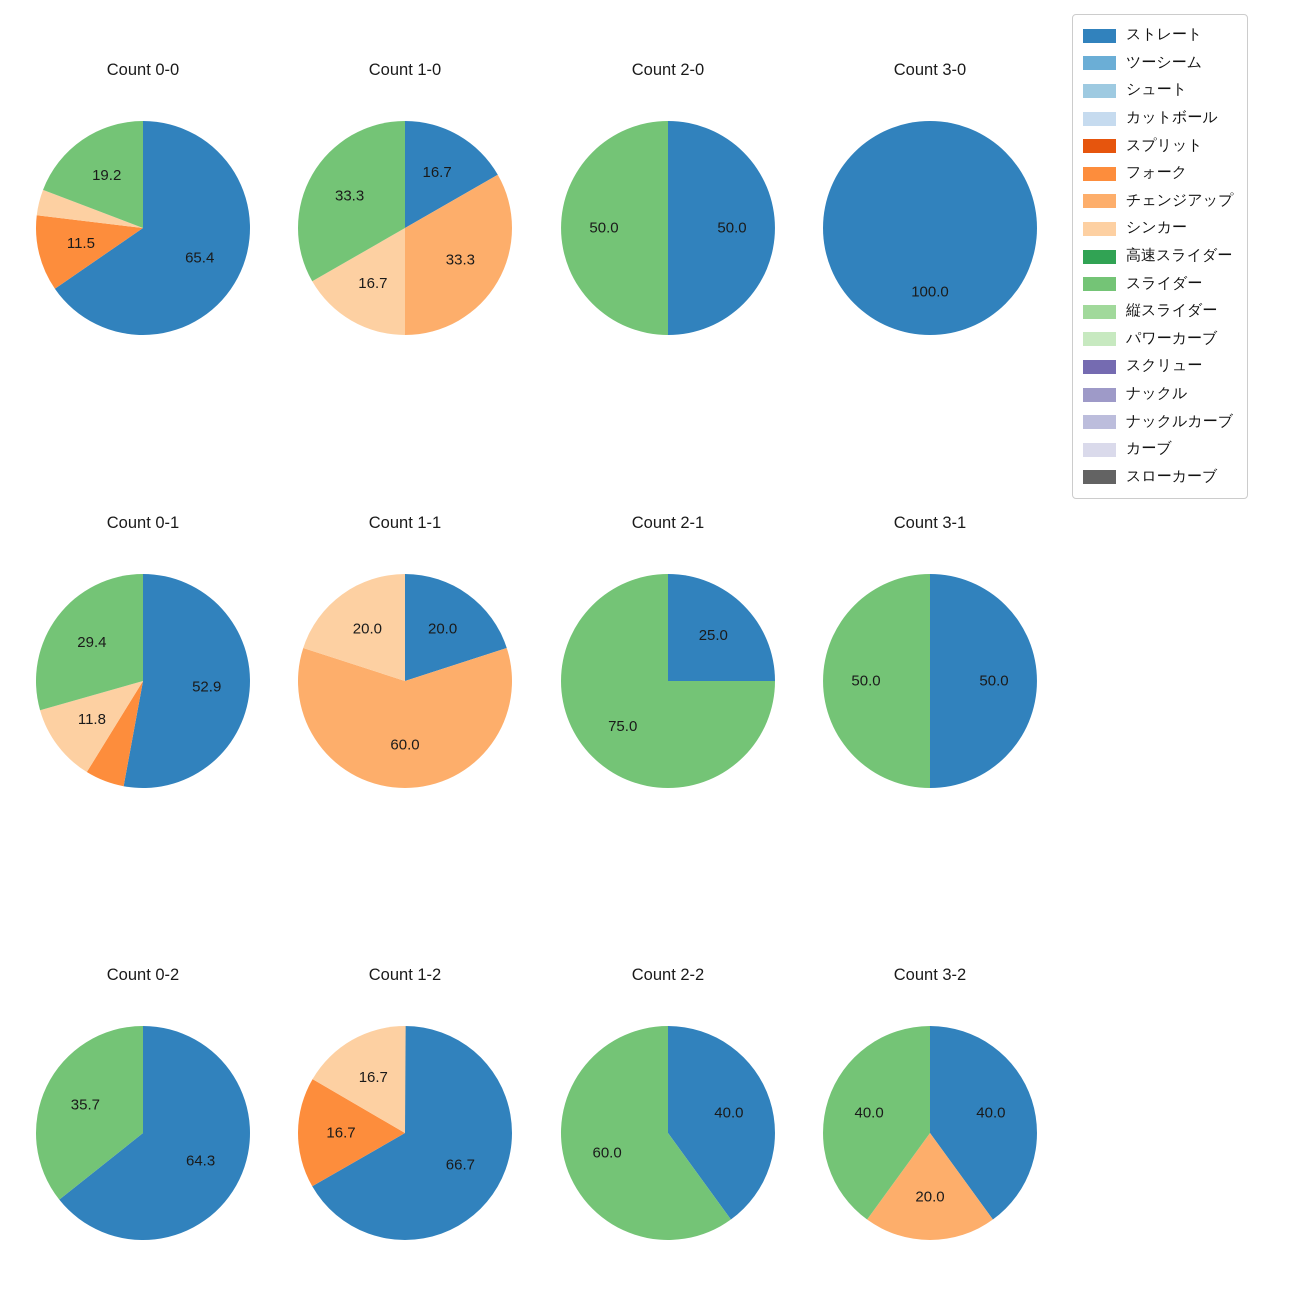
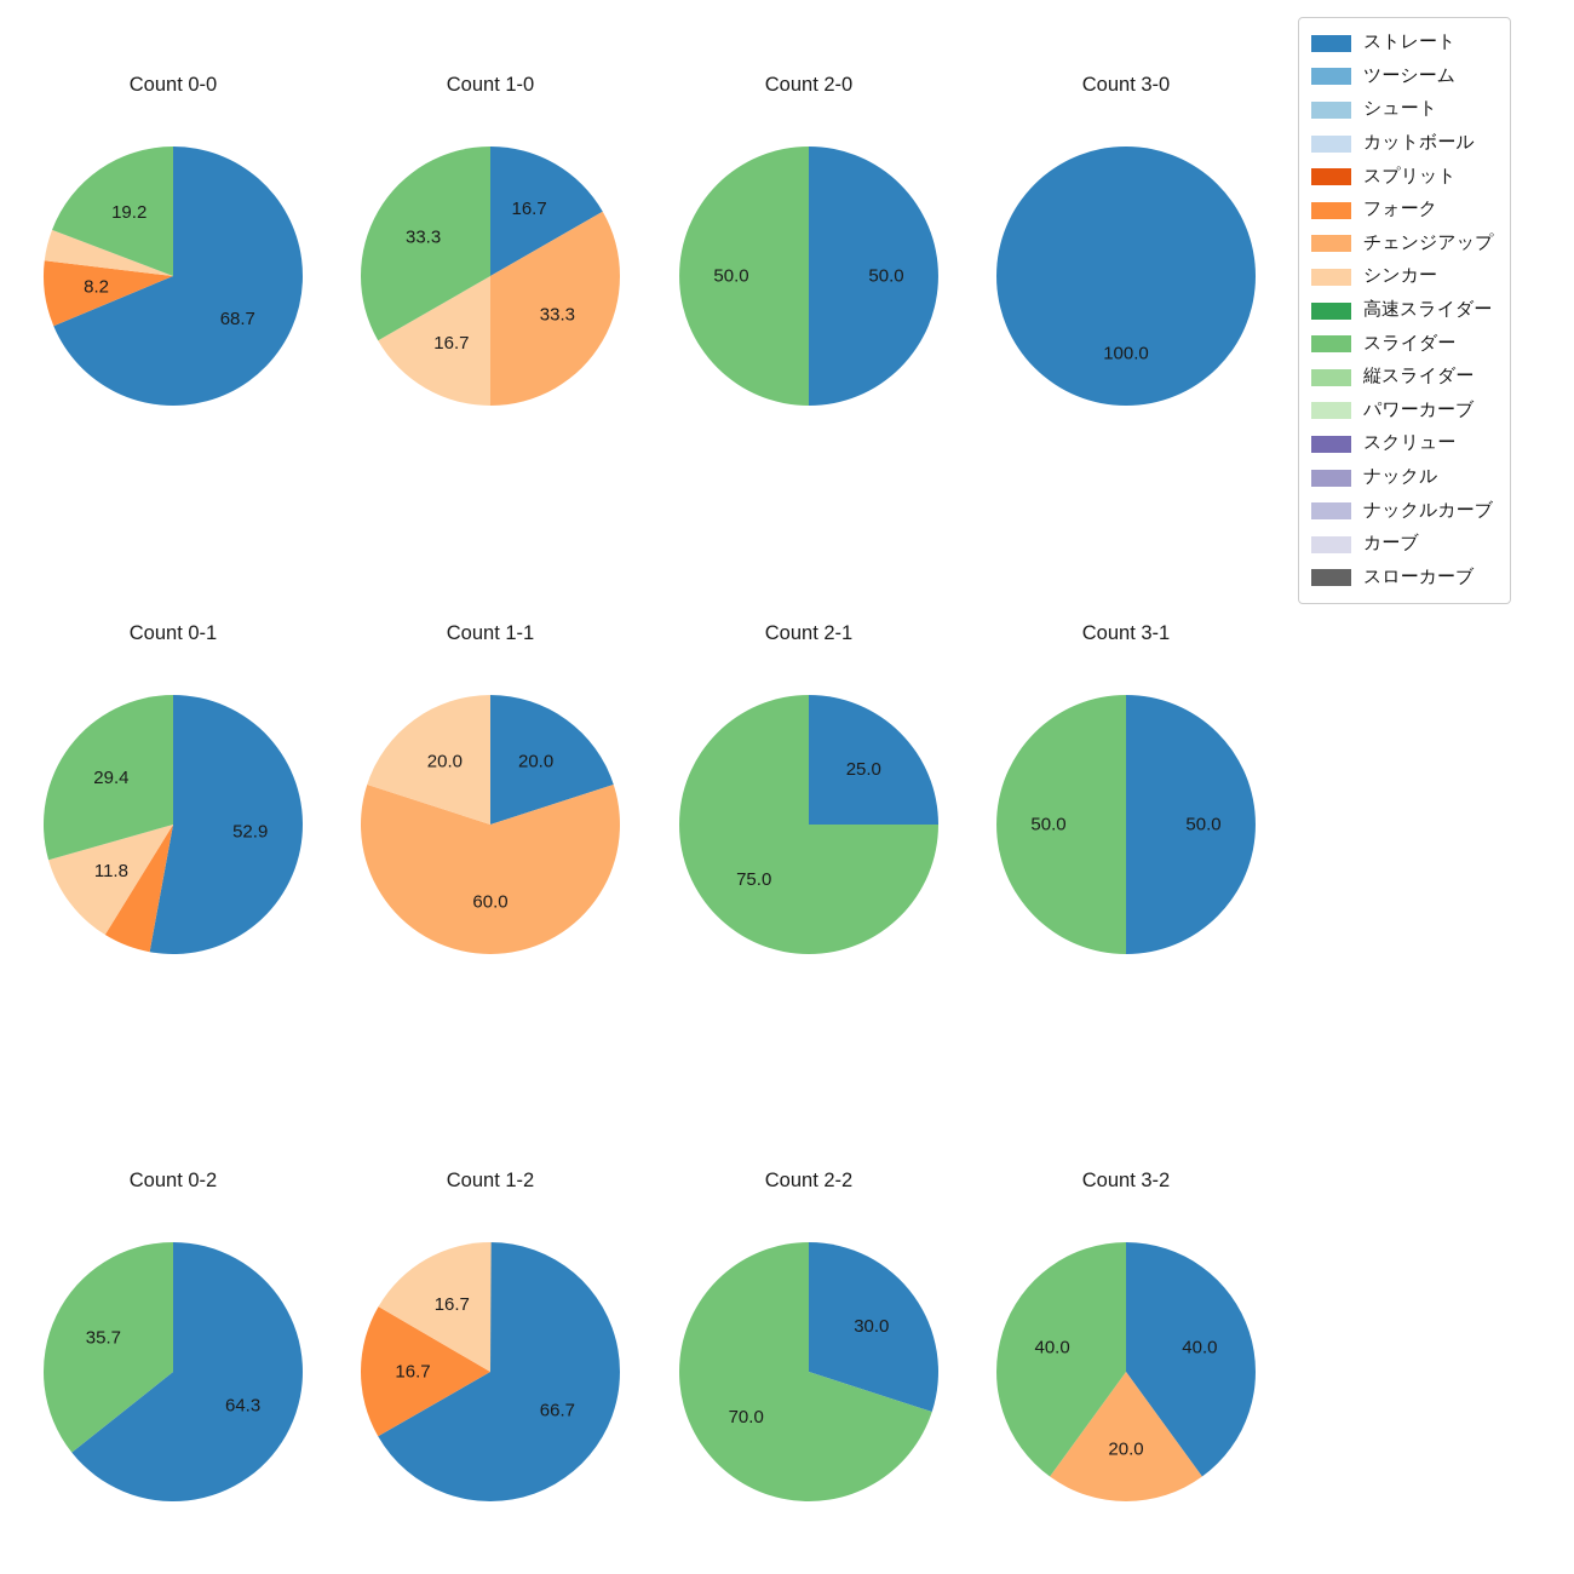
Count 0-0/ストレート: 65.4 -> 68.7
Count 0-0/フォーク: 11.5 -> 8.2
Count 2-2/ストレート: 40.0 -> 30.0
Count 2-2/スライダー: 60.0 -> 70.0
